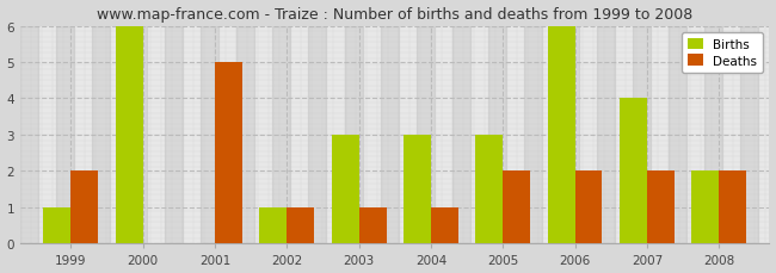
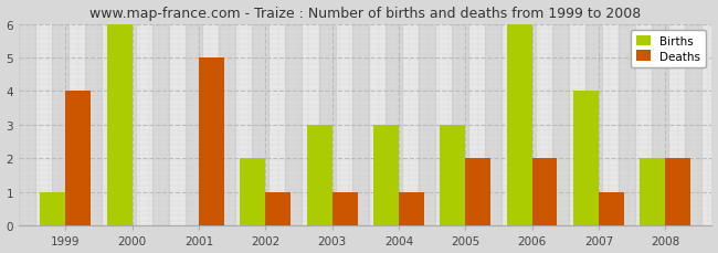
Deaths/1999: 2 -> 4
Births/2002: 1 -> 2
Deaths/2007: 2 -> 1
